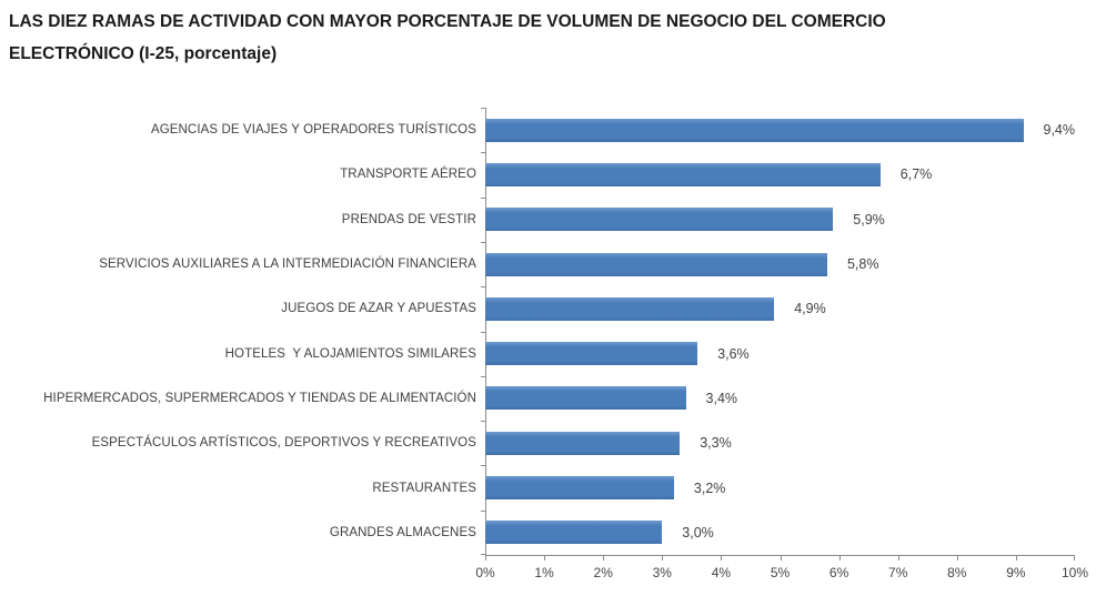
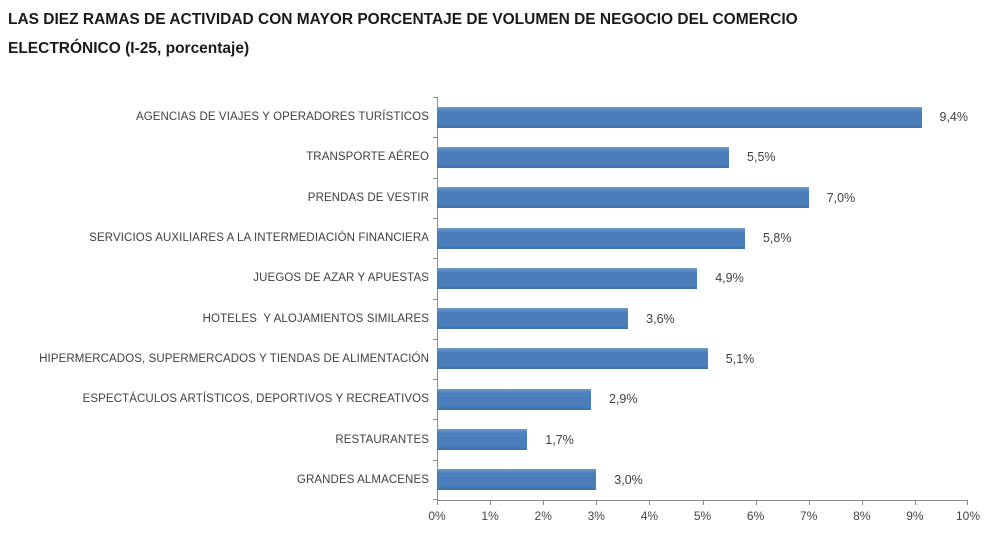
TRANSPORTE AÉREO: 6,7% -> 5,5%
PRENDAS DE VESTIR: 5,9% -> 7,0%
HIPERMERCADOS, SUPERMERCADOS Y TIENDAS DE ALIMENTACIÓN: 3,4% -> 5,1%
ESPECTÁCULOS ARTÍSTICOS, DEPORTIVOS Y RECREATIVOS: 3,3% -> 2,9%
RESTAURANTES: 3,2% -> 1,7%
